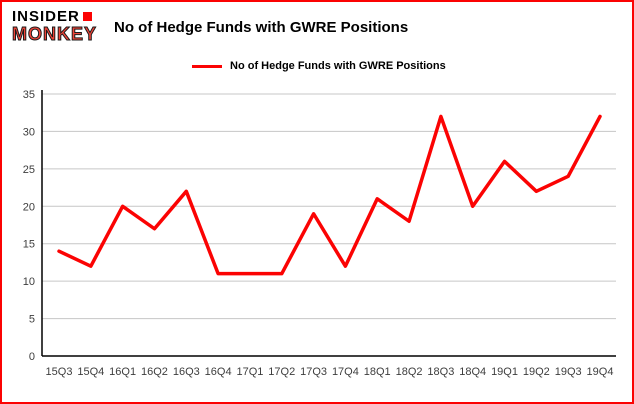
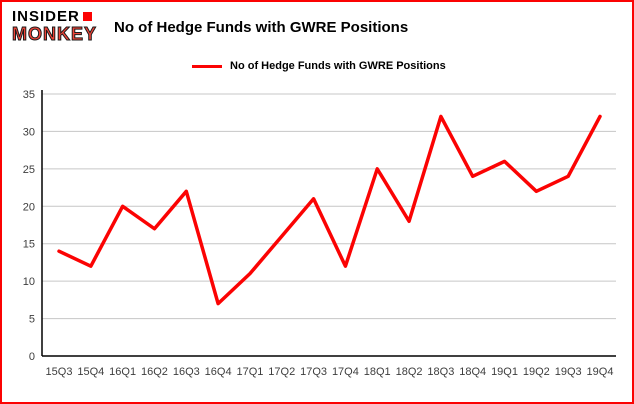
16Q4: 11 -> 7
17Q2: 11 -> 16
17Q3: 19 -> 21
18Q1: 21 -> 25
18Q4: 20 -> 24
